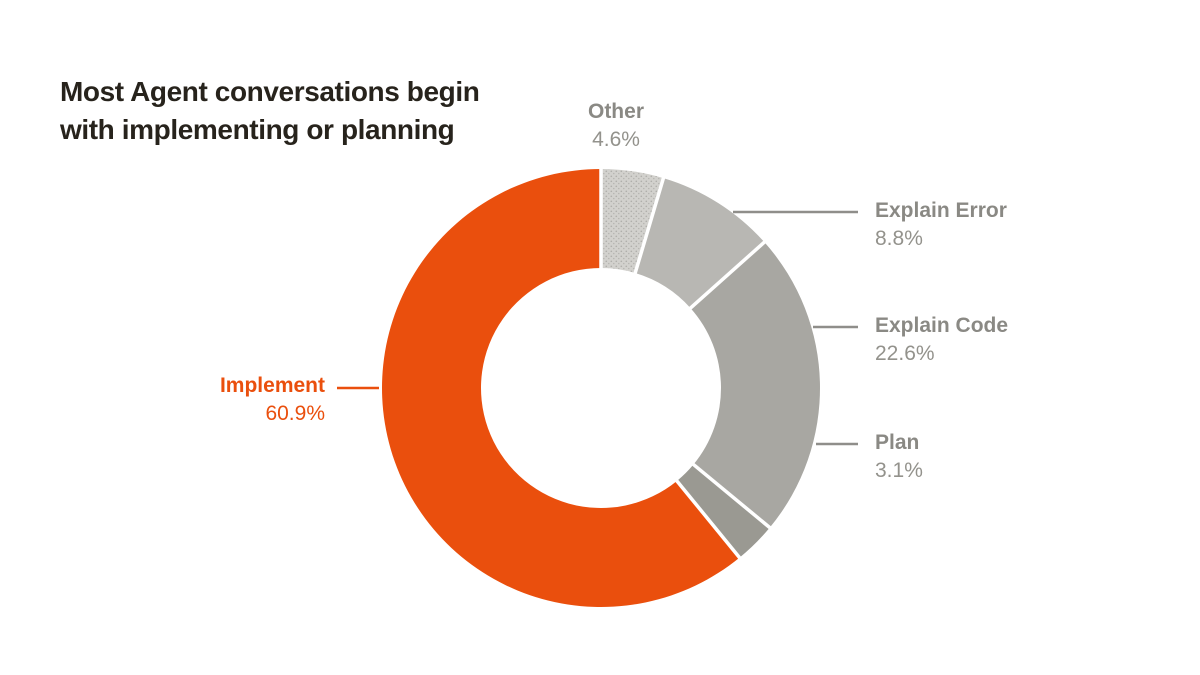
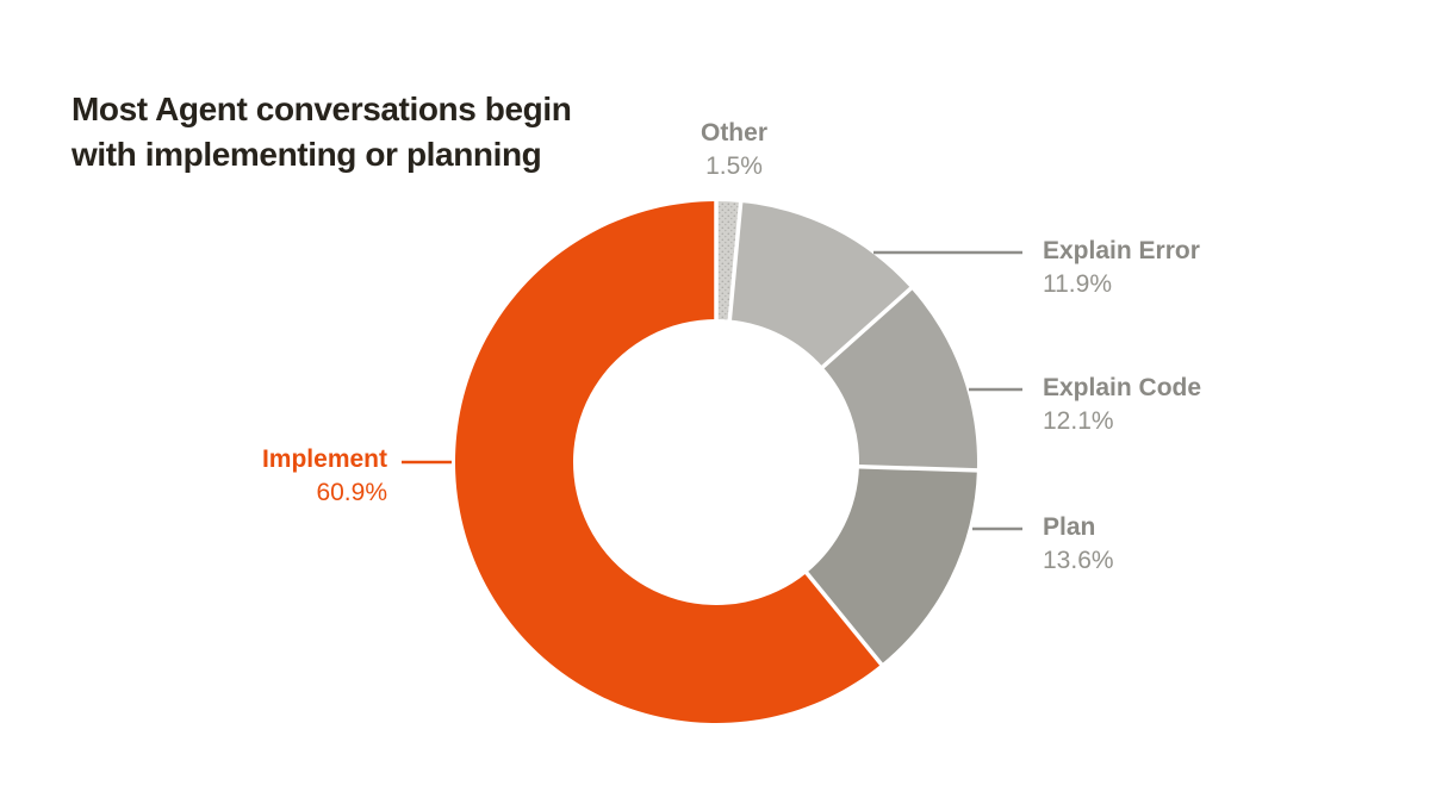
Other: 4.6% -> 1.5%
Explain Error: 8.8% -> 11.9%
Explain Code: 22.6% -> 12.1%
Plan: 3.1% -> 13.6%
